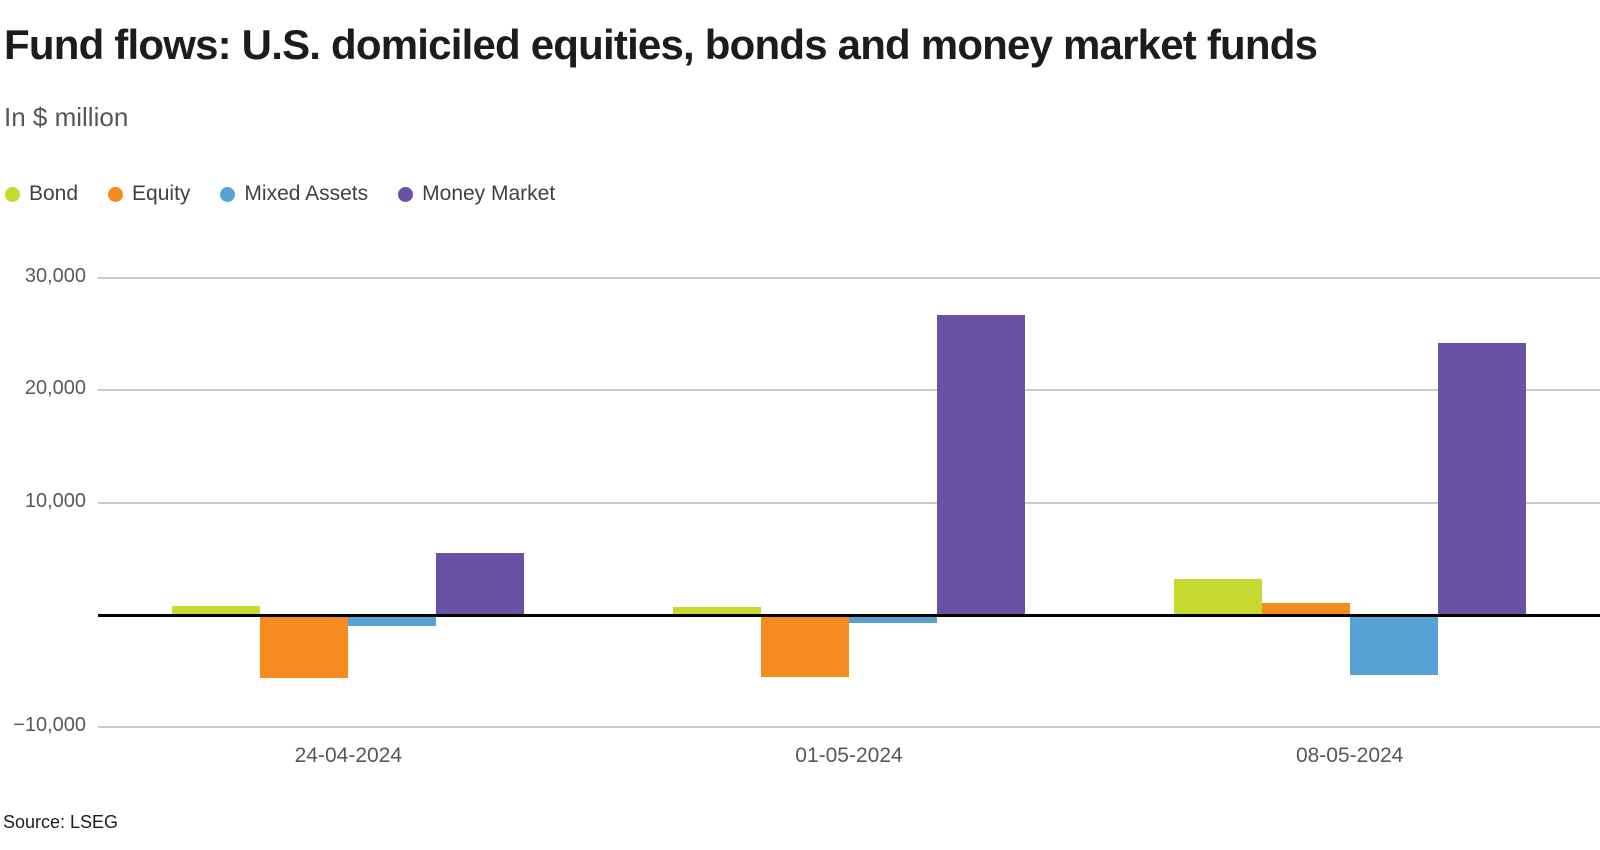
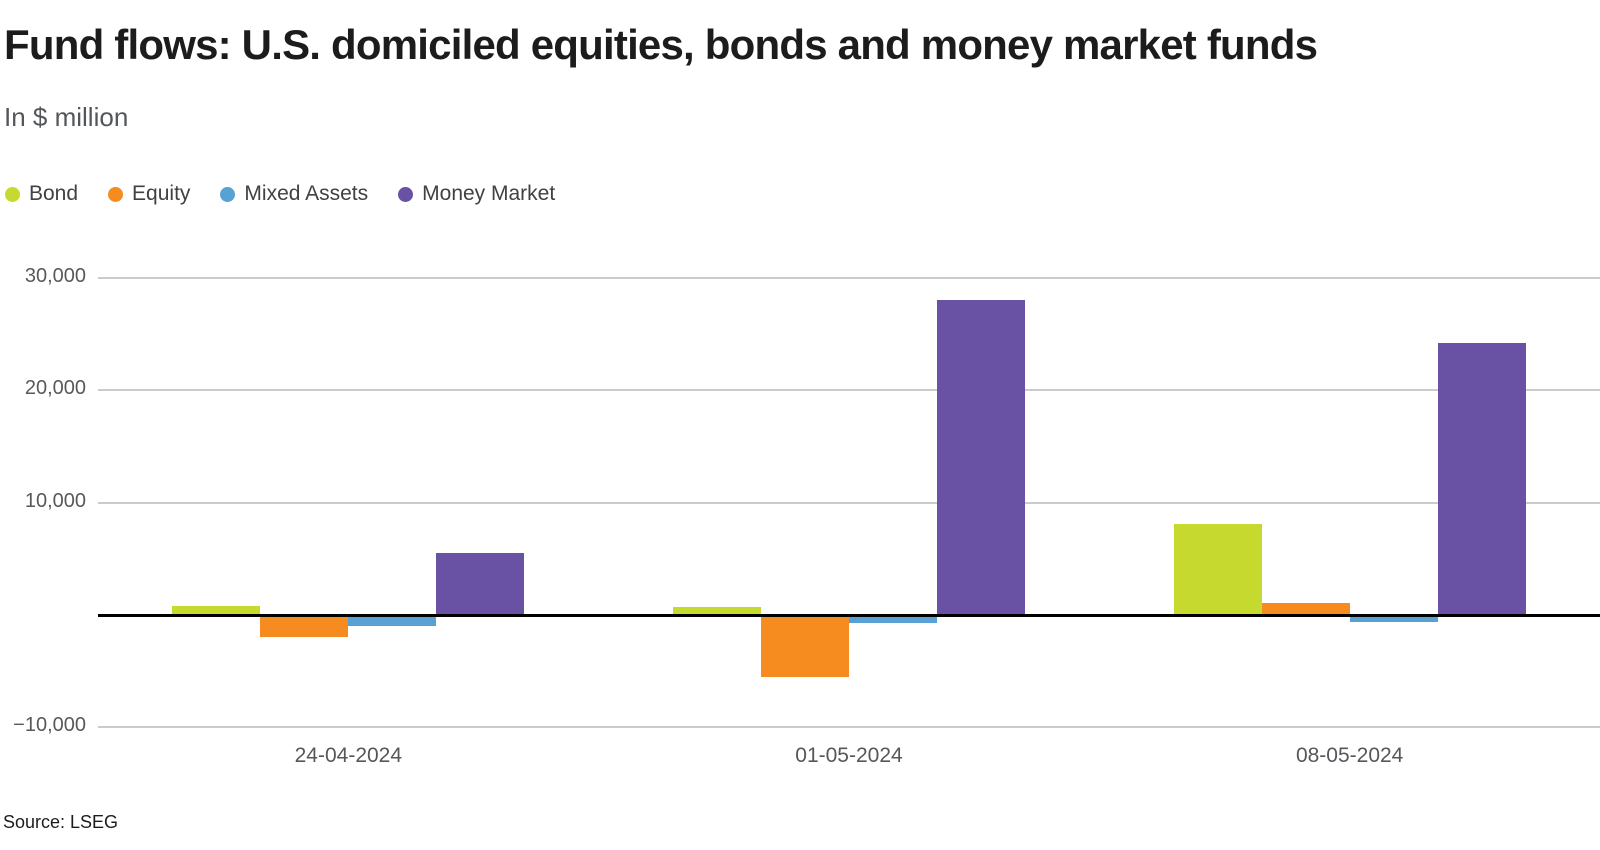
Equity/24-04-2024: -5600 -> -2000
Money Market/01-05-2024: 26700 -> 28000
Bond/08-05-2024: 3200 -> 8100
Mixed Assets/08-05-2024: -5300 -> -600
